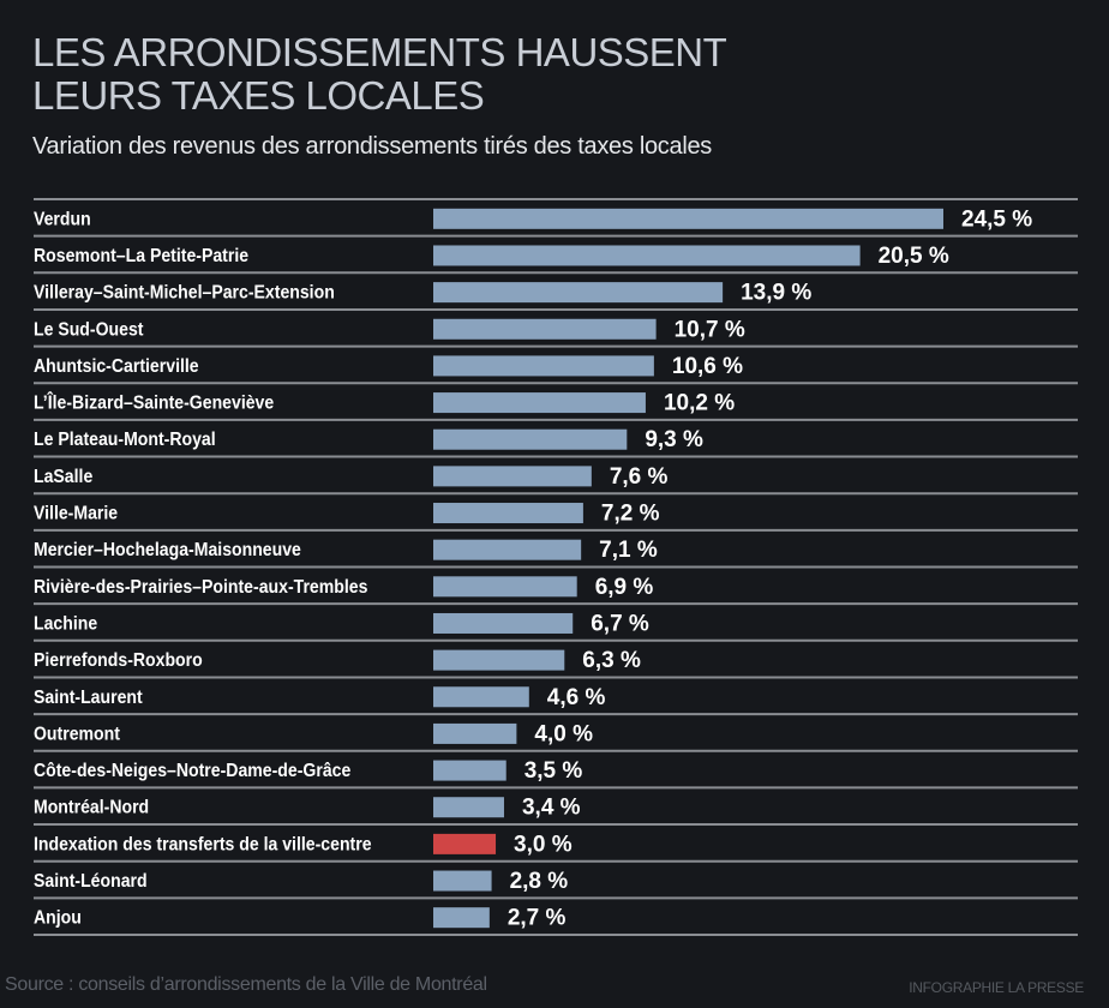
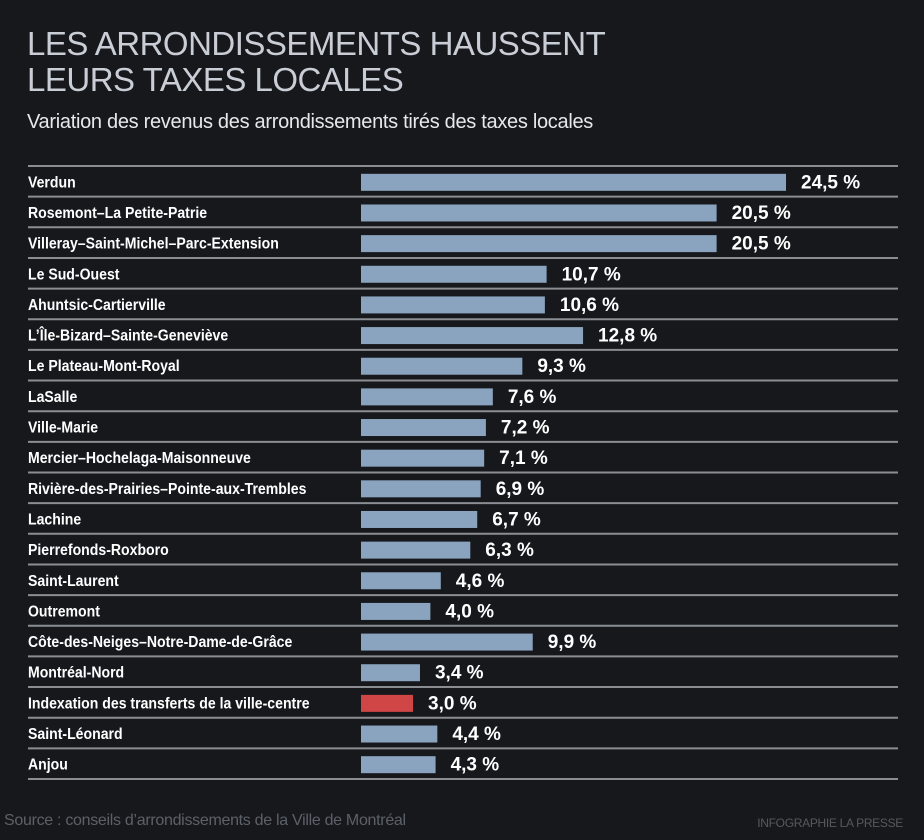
Villeray–Saint-Michel–Parc-Extension: 13,9 -> 20,5
L’Île-Bizard–Sainte-Geneviève: 10,2 -> 12,8
Côte-des-Neiges–Notre-Dame-de-Grâce: 3,5 -> 9,9
Saint-Léonard: 2,8 -> 4,4
Anjou: 2,7 -> 4,3
